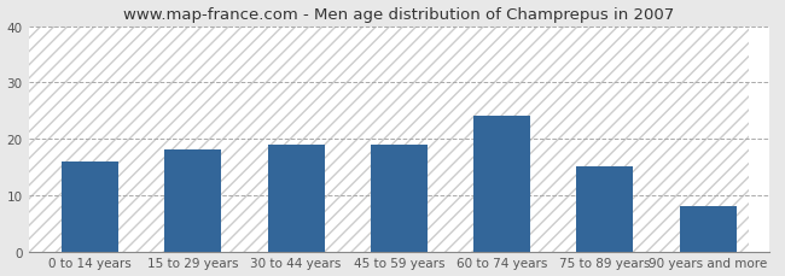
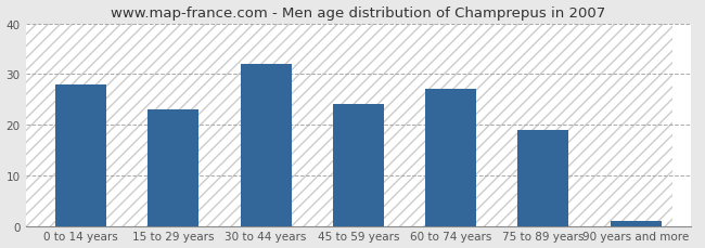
0 to 14 years: 16 -> 28
15 to 29 years: 18 -> 23
30 to 44 years: 19 -> 32
45 to 59 years: 19 -> 24
60 to 74 years: 24 -> 27
75 to 89 years: 15 -> 19
90 years and more: 8 -> 1
